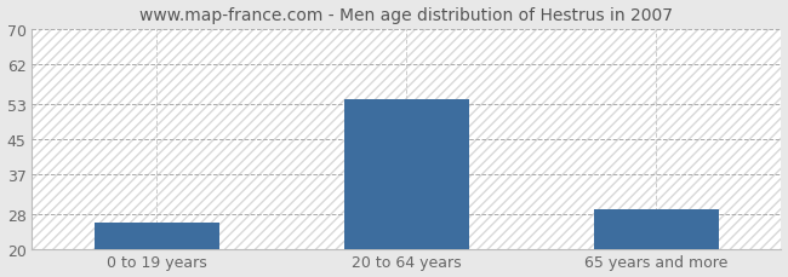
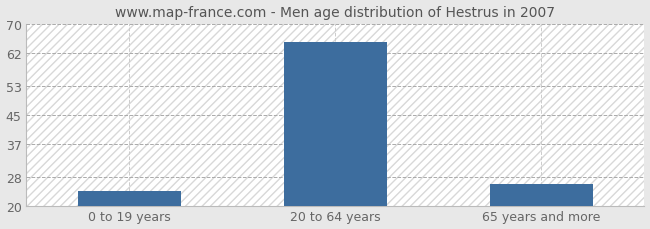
0 to 19 years: 26 -> 24
20 to 64 years: 54 -> 65
65 years and more: 29 -> 26
